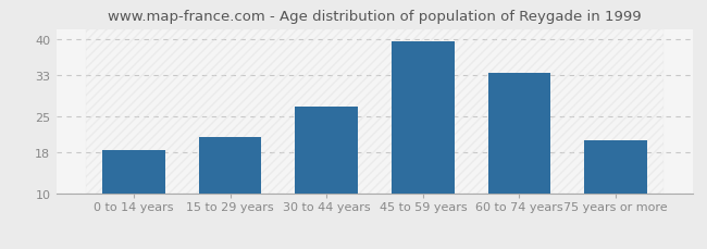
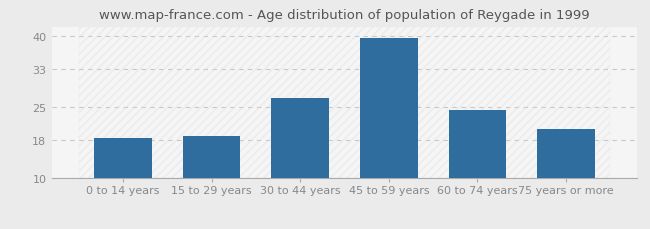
15 to 29 years: 21.0 -> 19.0
60 to 74 years: 33.5 -> 24.5
